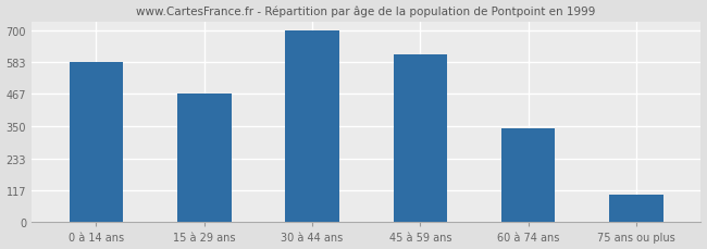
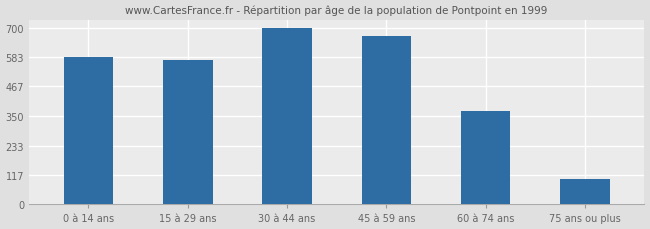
15 à 29 ans: 467 -> 570
45 à 59 ans: 610 -> 665
60 à 74 ans: 342 -> 370
